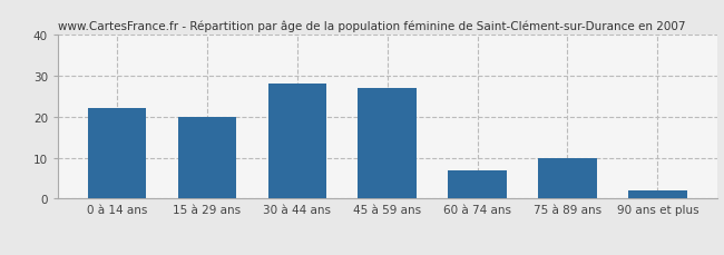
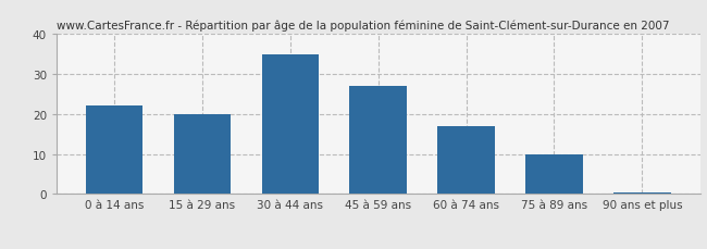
30 à 44 ans: 28.0 -> 35.0
60 à 74 ans: 7.0 -> 17.0
90 ans et plus: 2.0 -> 0.5
